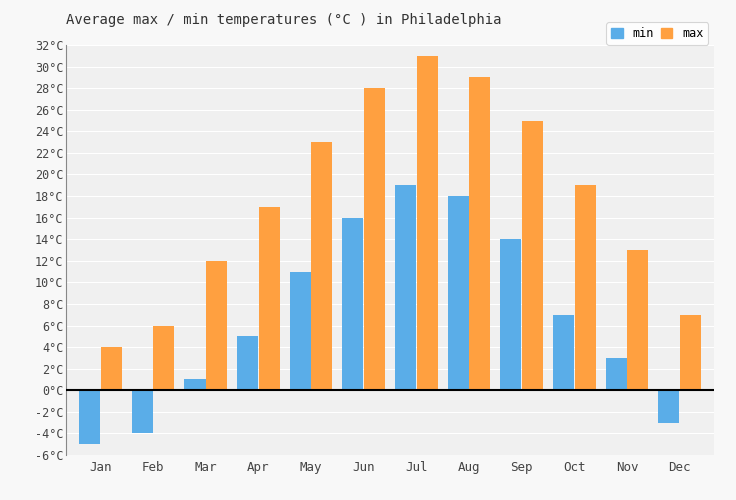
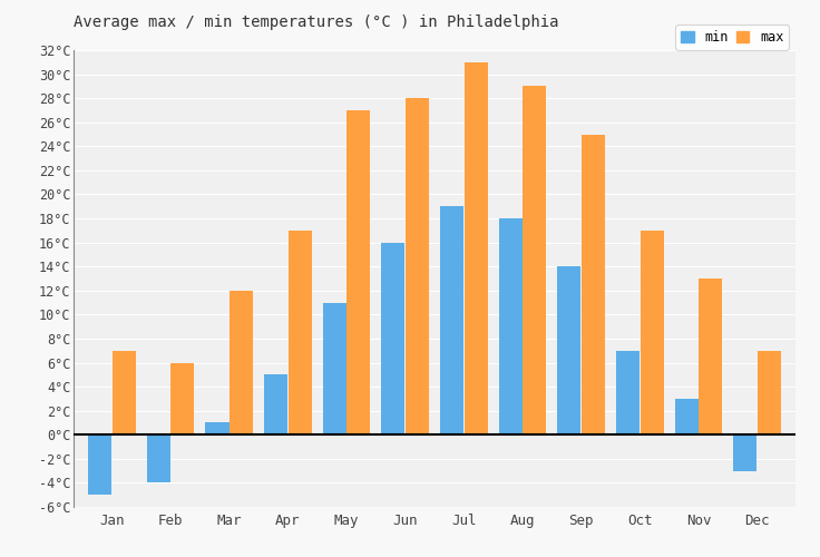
max/Jan: 4°C -> 7°C
max/May: 23°C -> 27°C
max/Oct: 19°C -> 17°C
